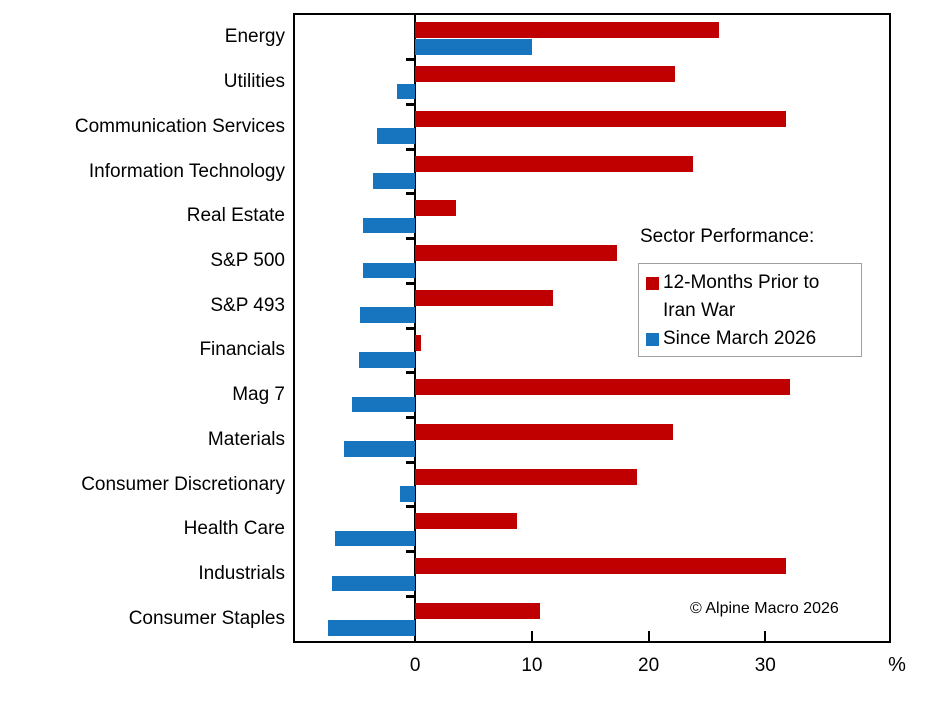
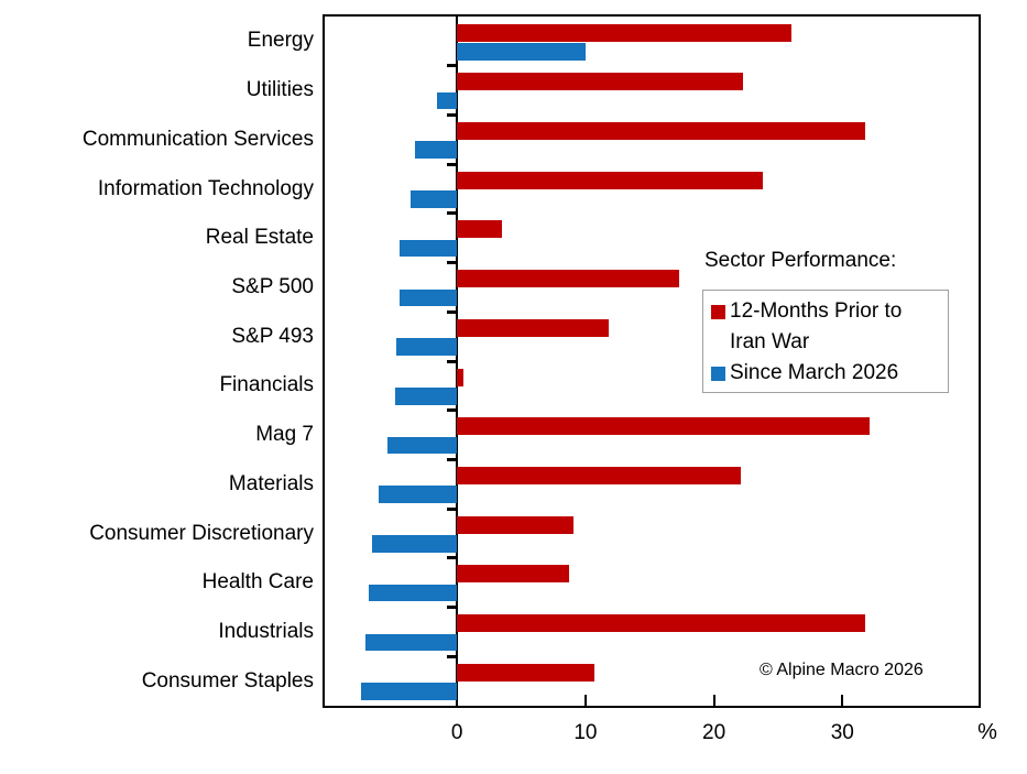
12-Months Prior to Iran War/Consumer Discretionary: 19.0 -> 9.1
Since March 2026/Consumer Discretionary: -1.3 -> -6.6
